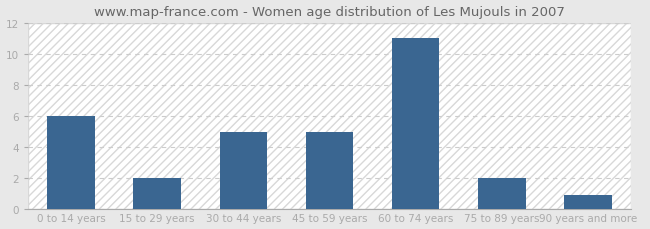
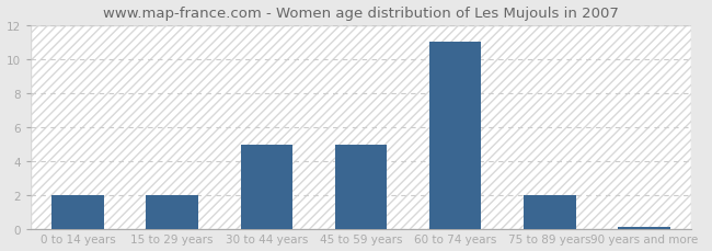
0 to 14 years: 6.0 -> 2.0
90 years and more: 0.9 -> 0.1
